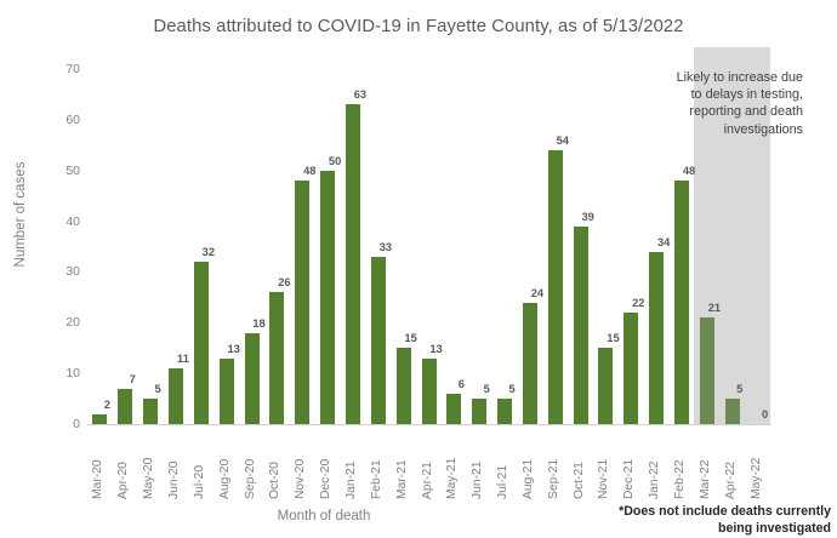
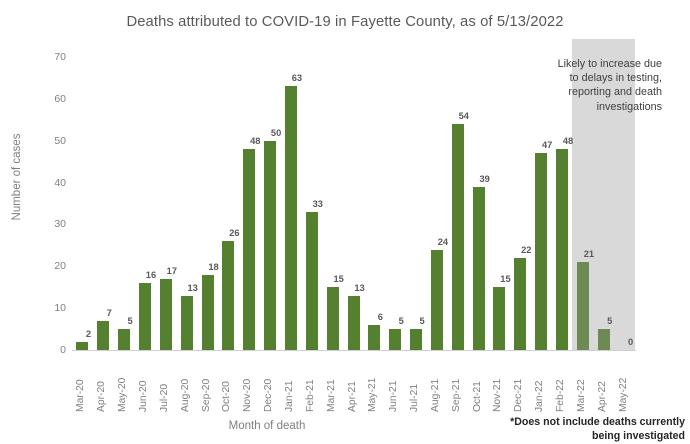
Jun-20: 11 -> 16
Jul-20: 32 -> 17
Jan-22: 34 -> 47
